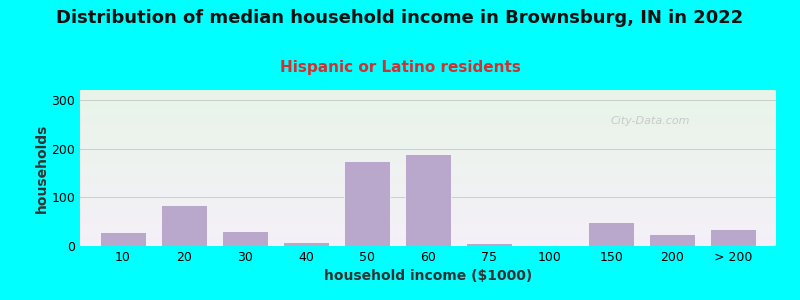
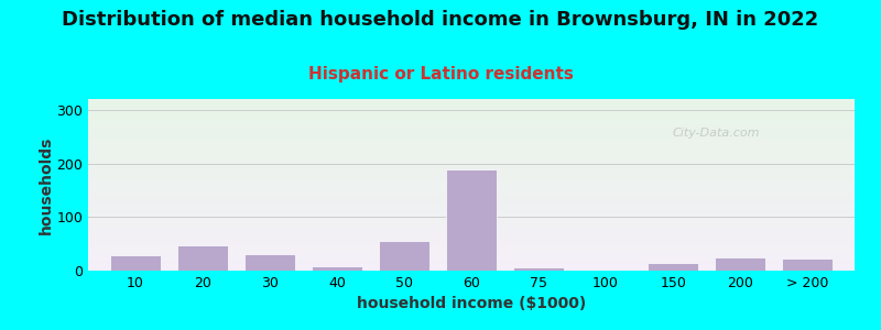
20: 85 -> 48
50: 175 -> 55
150: 50 -> 15
> 200: 35 -> 22
